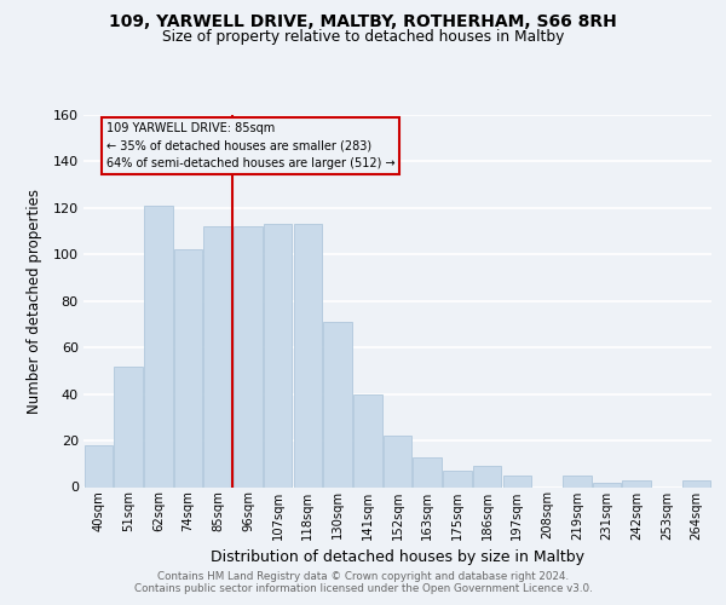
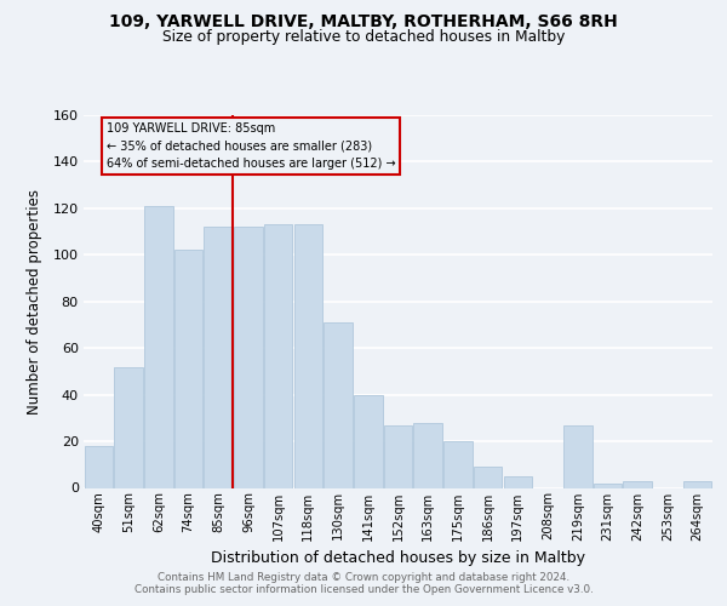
152sqm: 22 -> 27
163sqm: 13 -> 28
175sqm: 7 -> 20
219sqm: 5 -> 27
